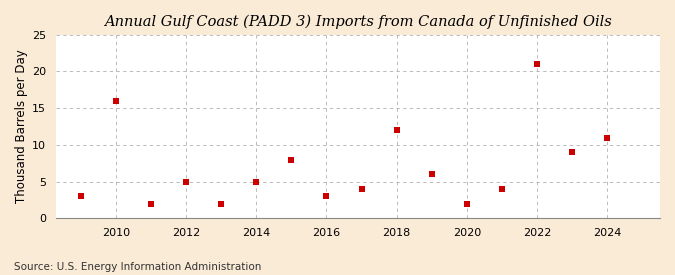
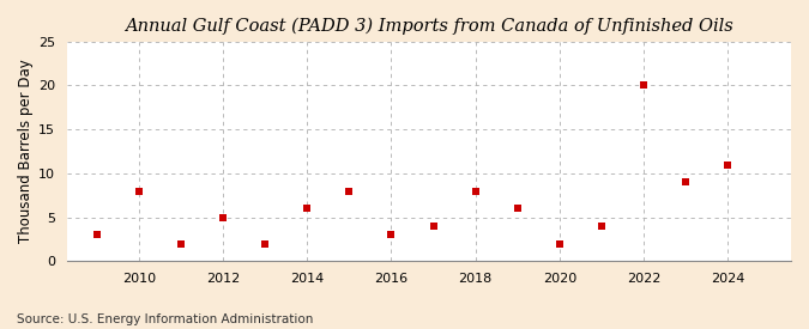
2010: 16 -> 8
2014: 5 -> 6
2018: 12 -> 8
2022: 21 -> 20
